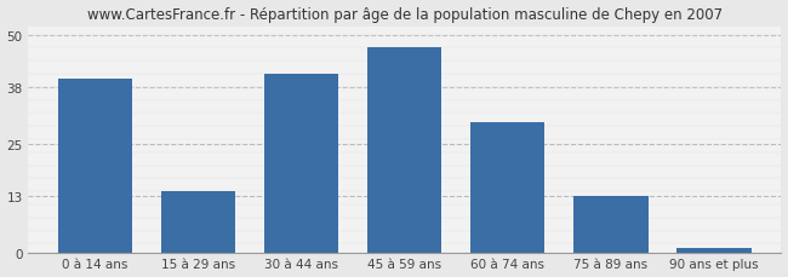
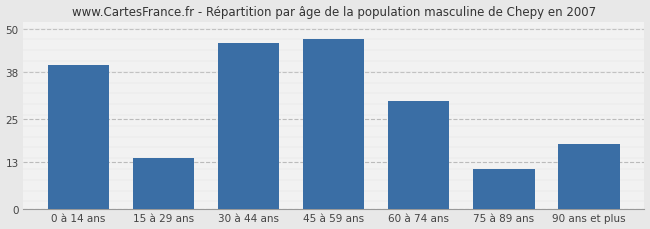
30 à 44 ans: 41 -> 46
75 à 89 ans: 13 -> 11
90 ans et plus: 1 -> 18
